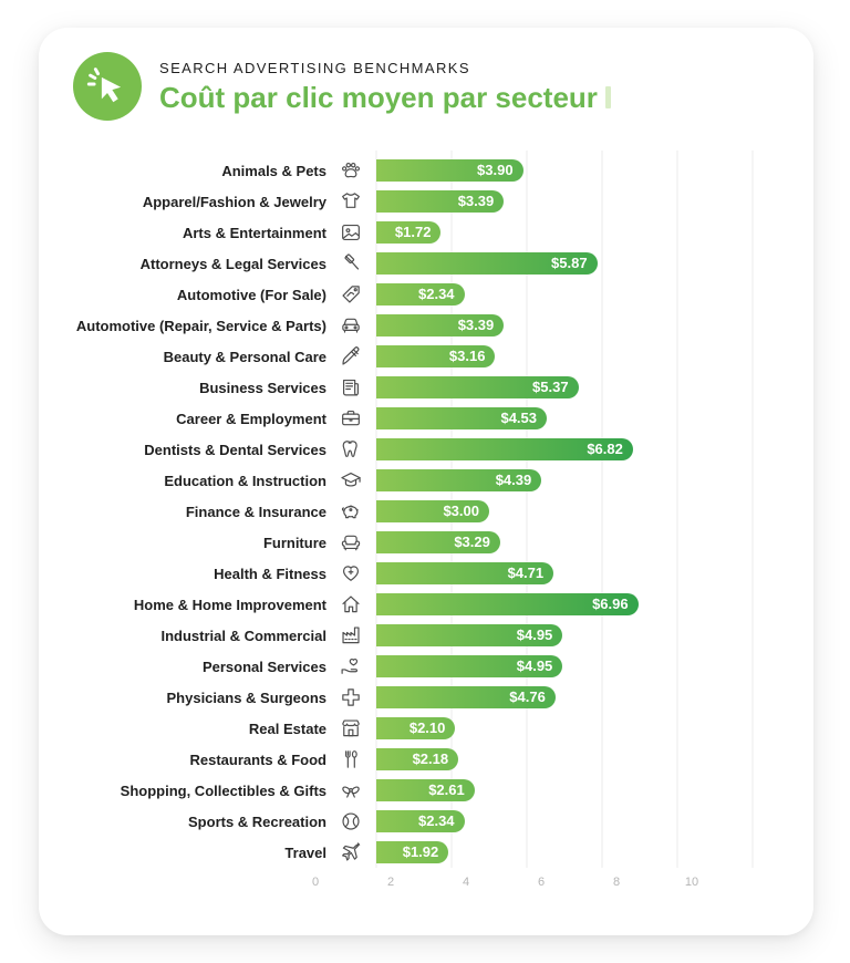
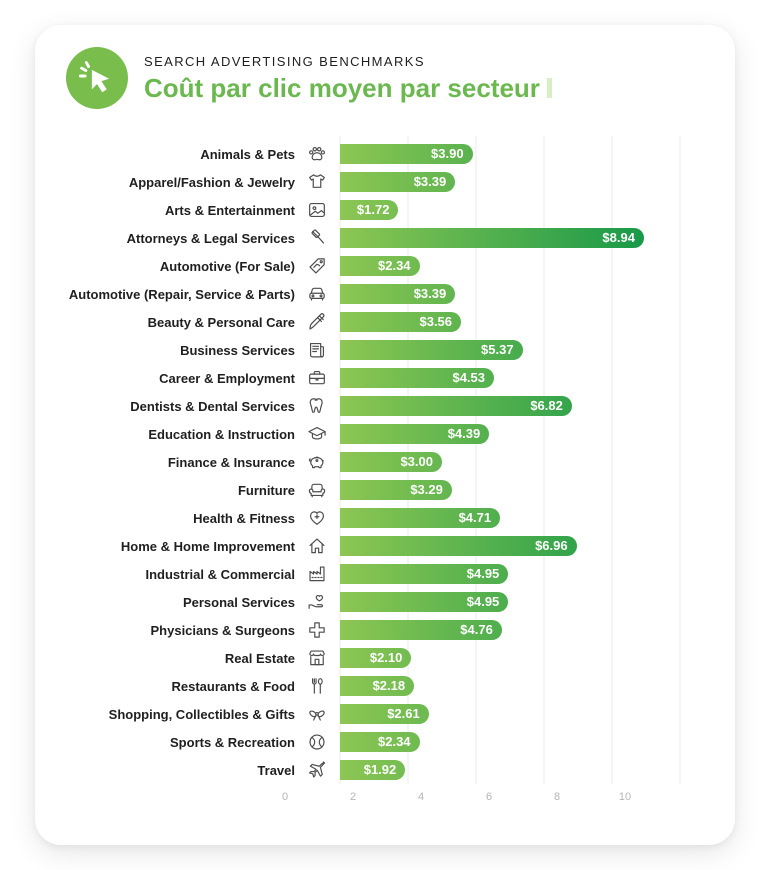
Attorneys & Legal Services: $5.87 -> $8.94
Beauty & Personal Care: $3.16 -> $3.56
